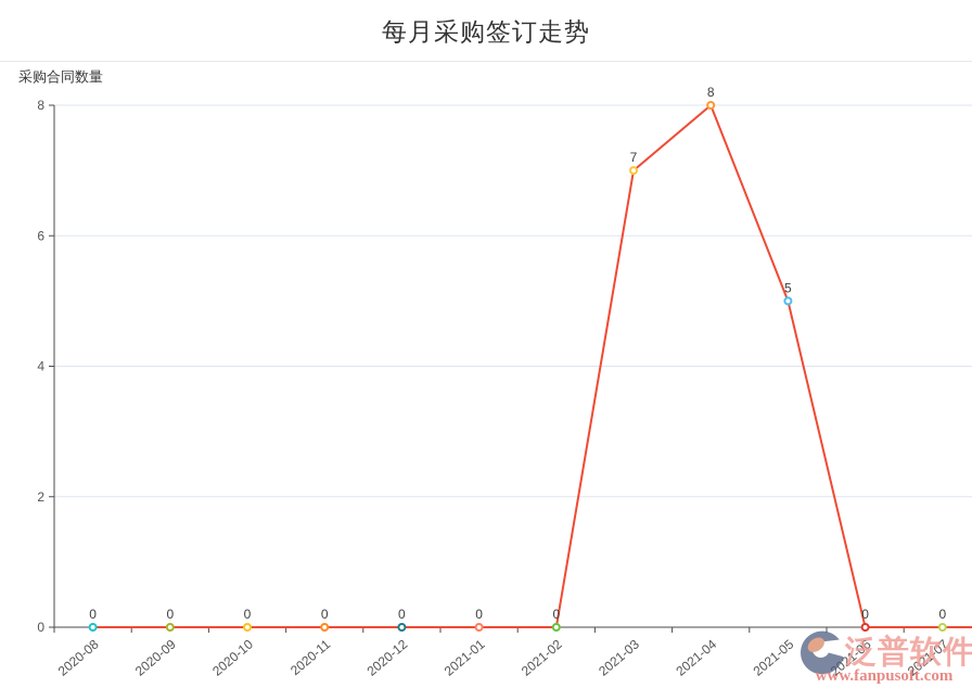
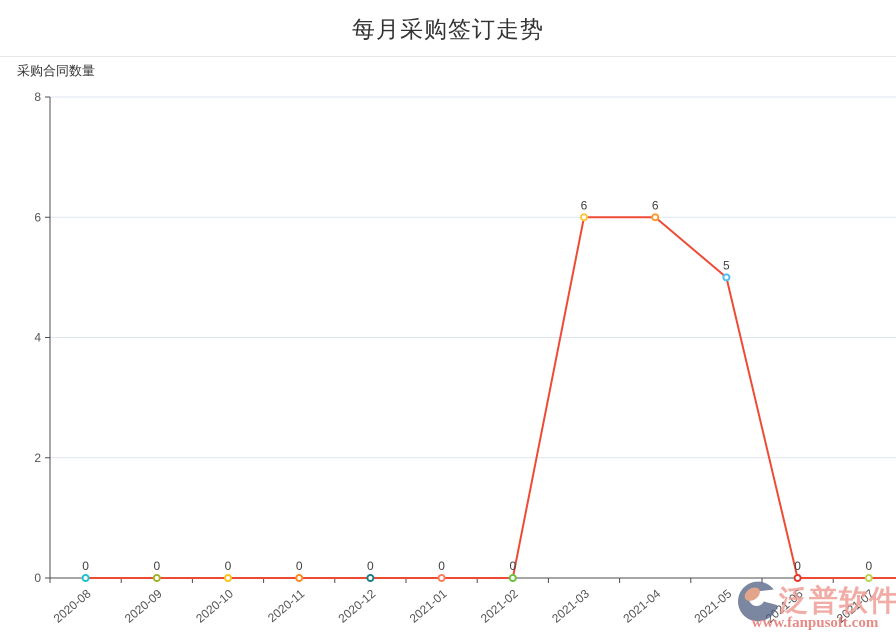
2021-03: 7 -> 6
2021-04: 8 -> 6
